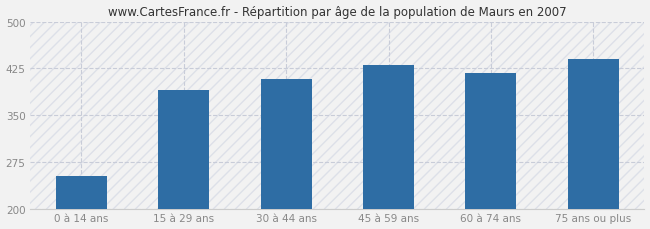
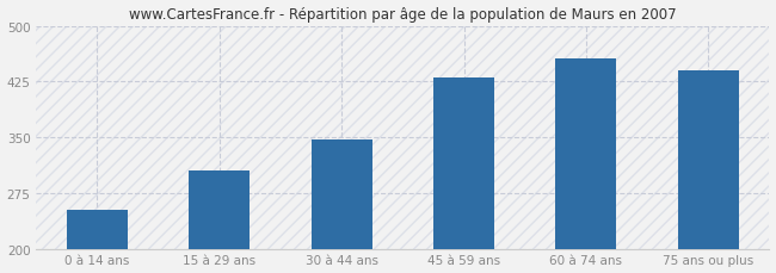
15 à 29 ans: 390 -> 305
30 à 44 ans: 408 -> 347
60 à 74 ans: 418 -> 456
